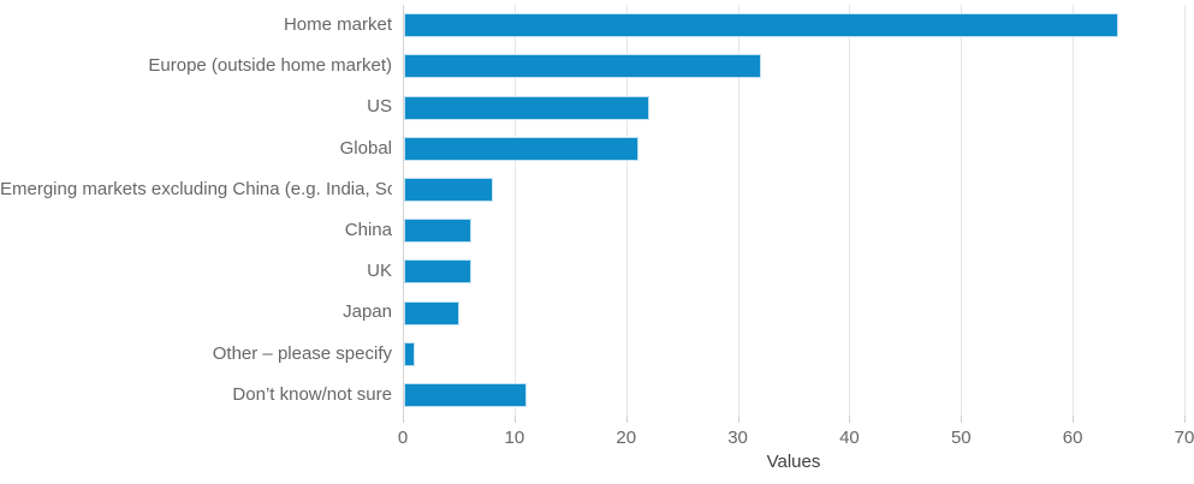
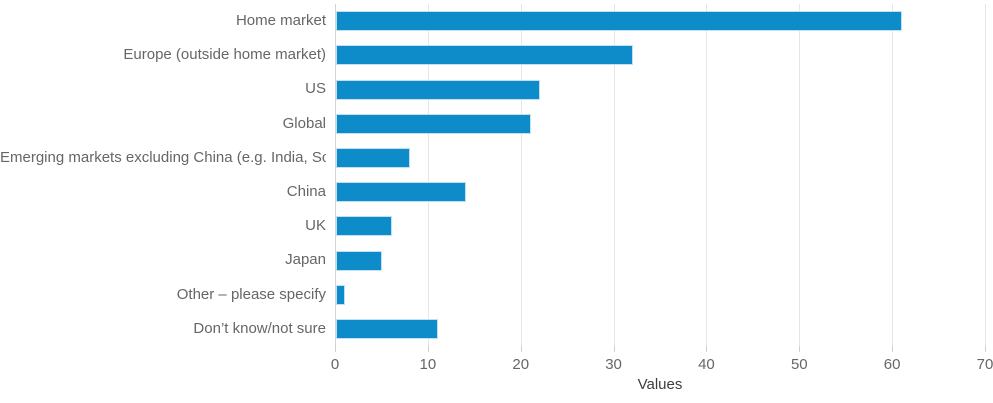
Home market: 64 -> 61
China: 6 -> 14
